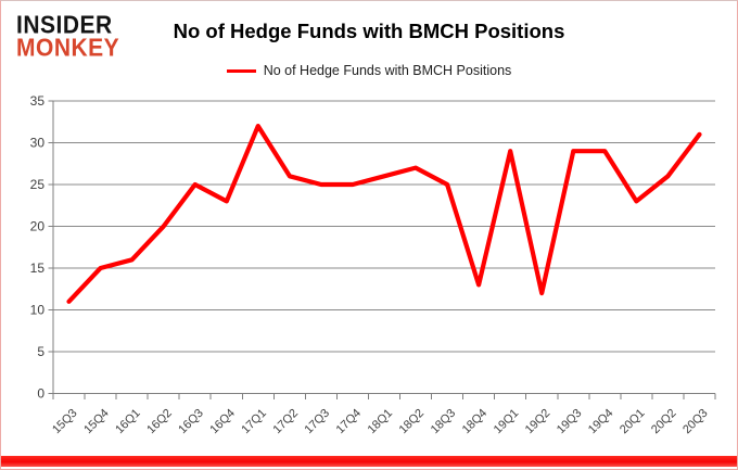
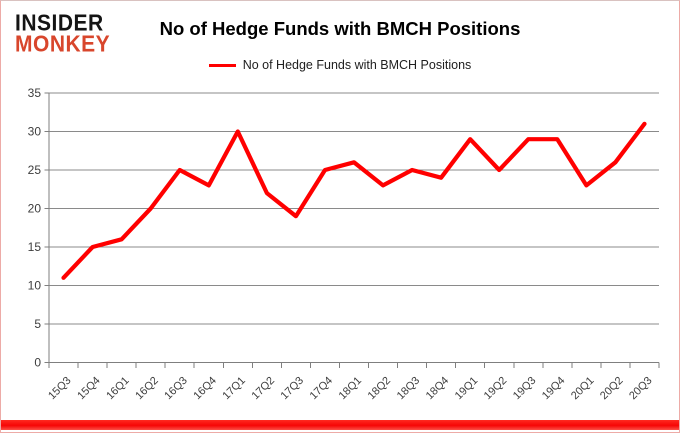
17Q1: 32 -> 30
17Q2: 26 -> 22
17Q3: 25 -> 19
18Q2: 27 -> 23
18Q4: 13 -> 24
19Q2: 12 -> 25
